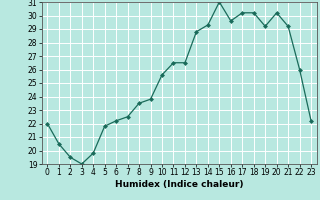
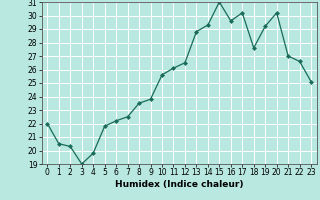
2: 19.5 -> 20.3
11: 26.5 -> 26.1
18: 30.2 -> 27.6
21: 29.2 -> 27.0
22: 26.0 -> 26.6
23: 22.2 -> 25.1
